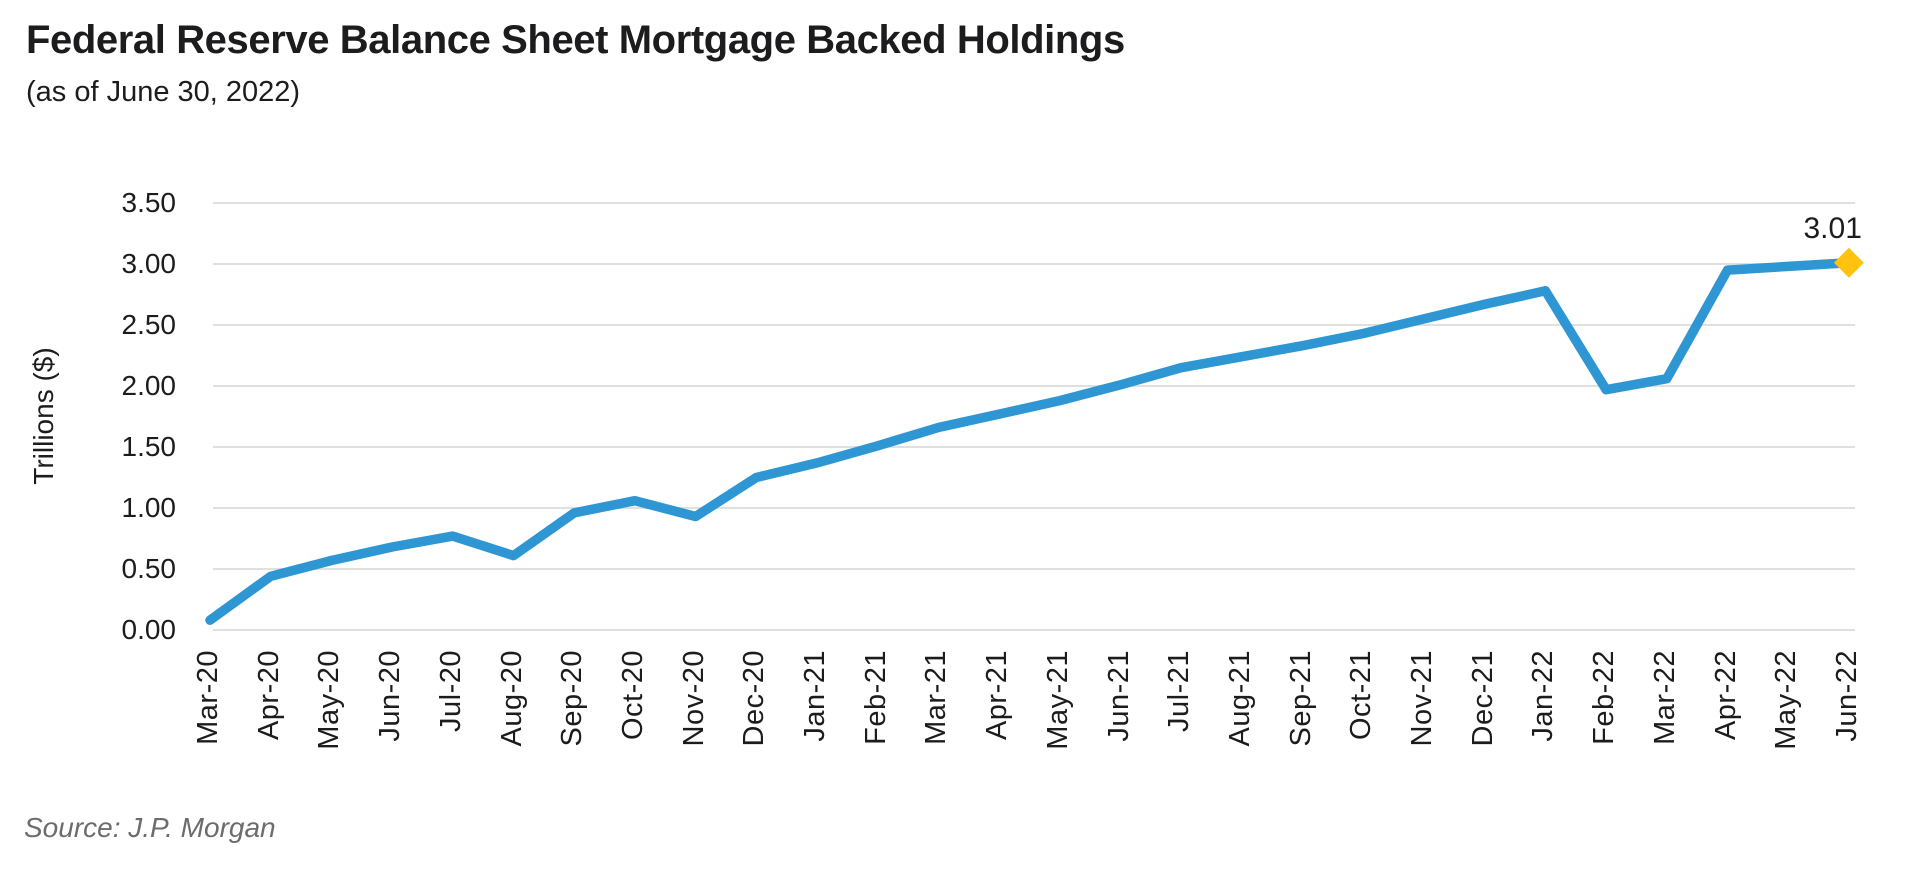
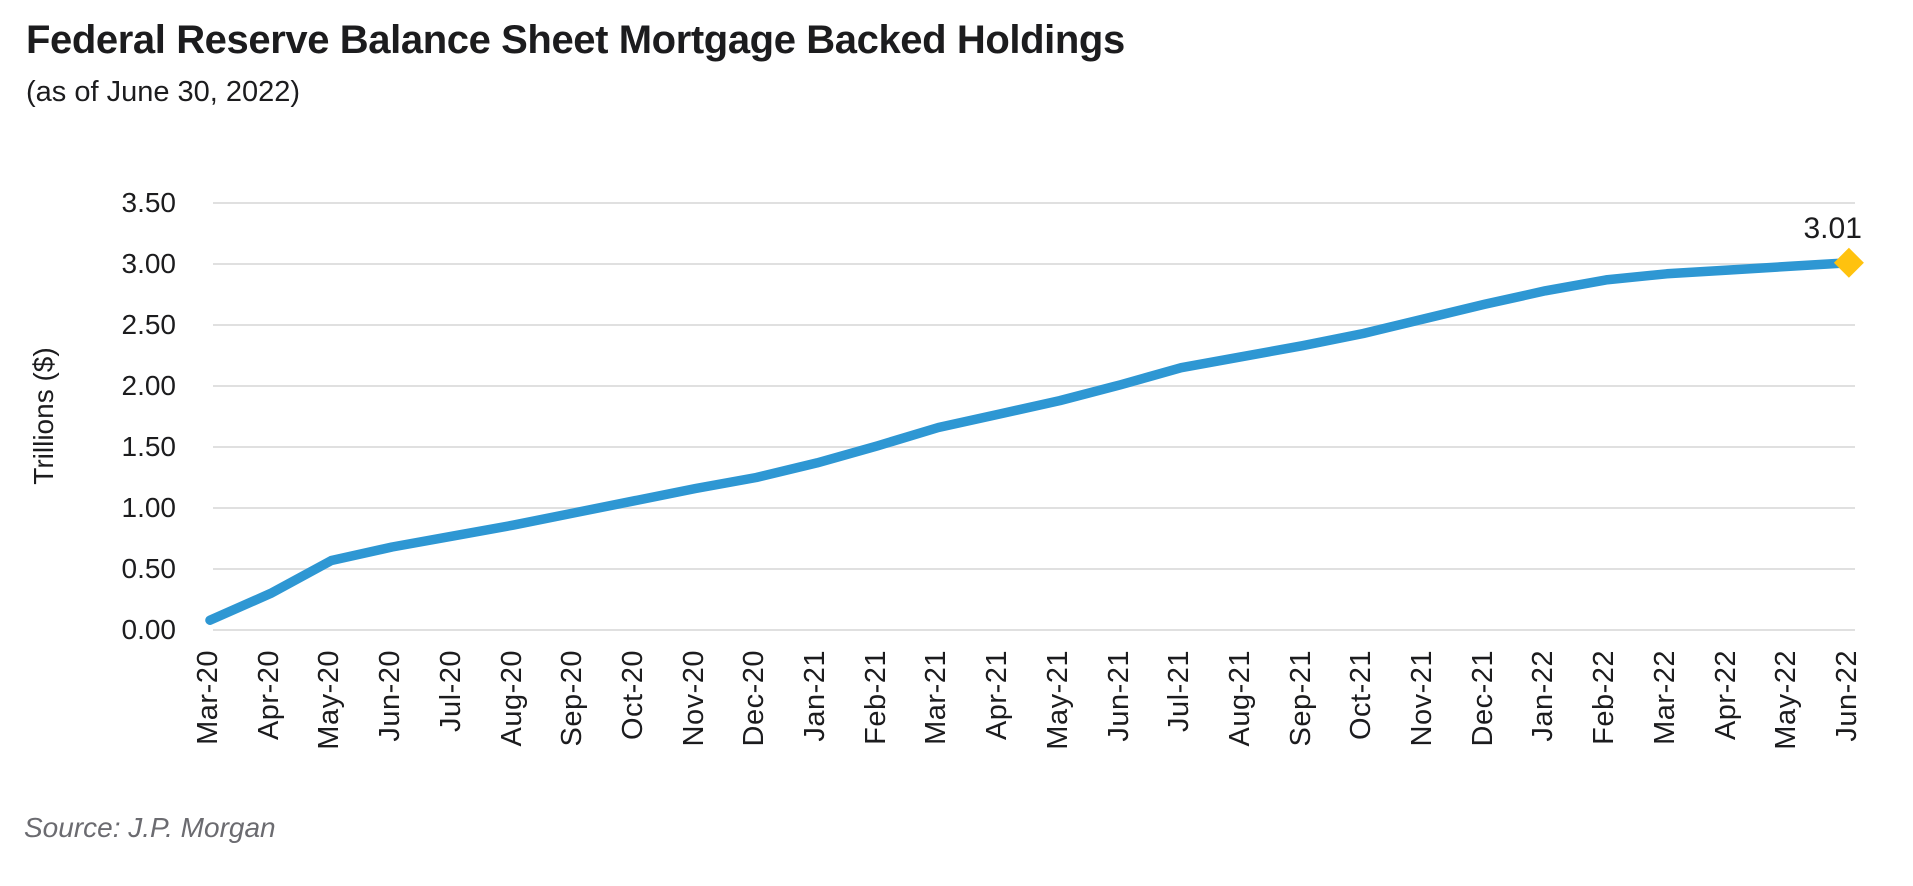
Apr-20: 0.44 -> 0.30
Aug-20: 0.61 -> 0.86
Nov-20: 0.93 -> 1.16
Feb-22: 1.97 -> 2.87
Mar-22: 2.06 -> 2.92
